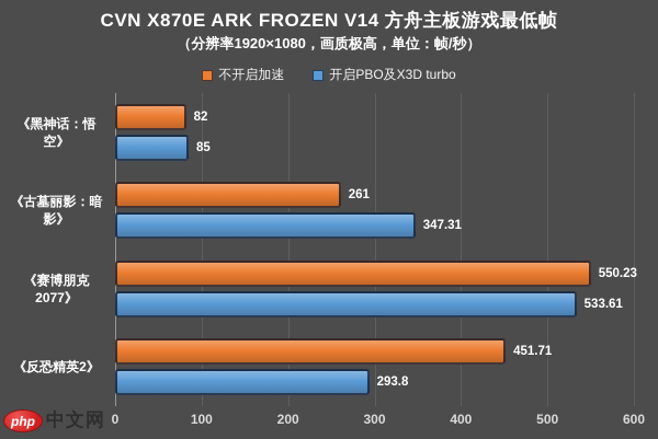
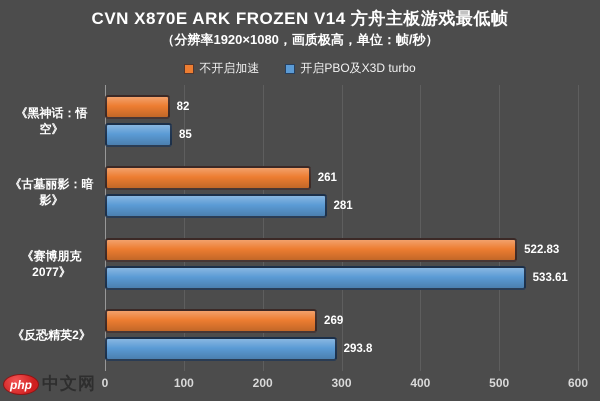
开启PBO及X3D turbo/《古墓丽影：暗影》: 347.31 -> 281
不开启加速/《赛博朋克2077》: 550.23 -> 522.83
不开启加速/《反恐精英2》: 451.71 -> 269
